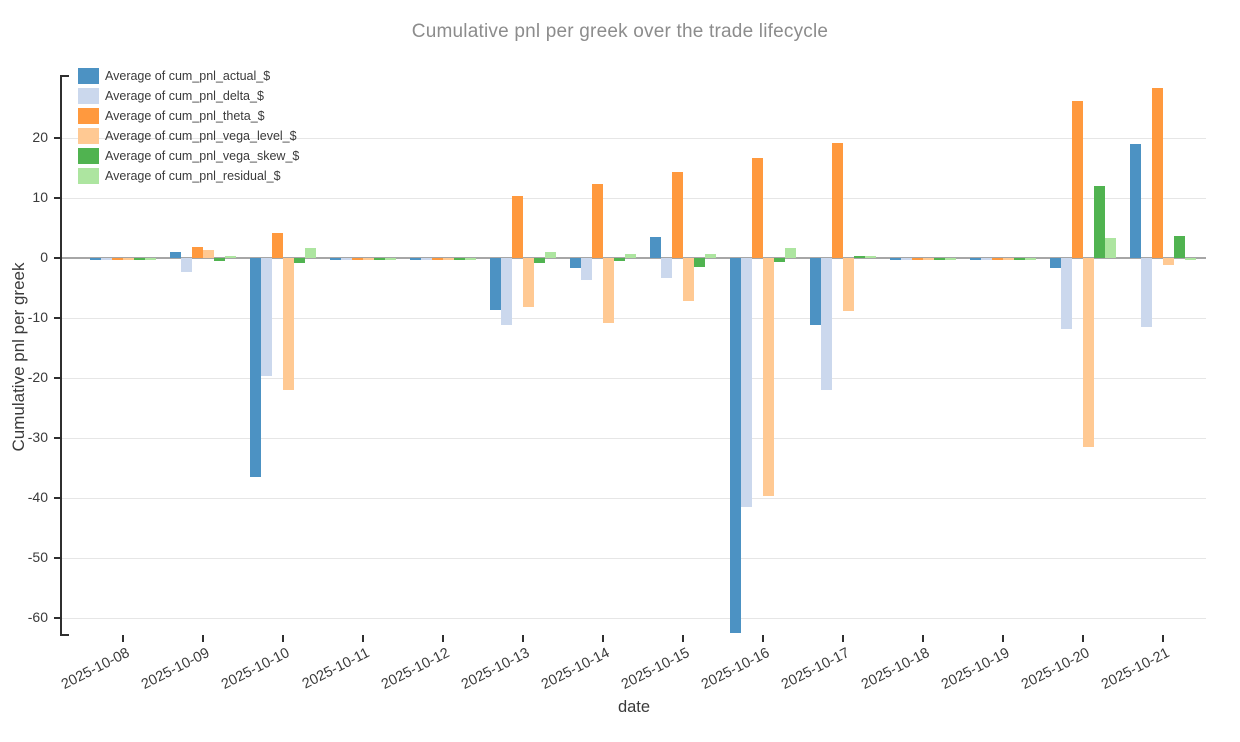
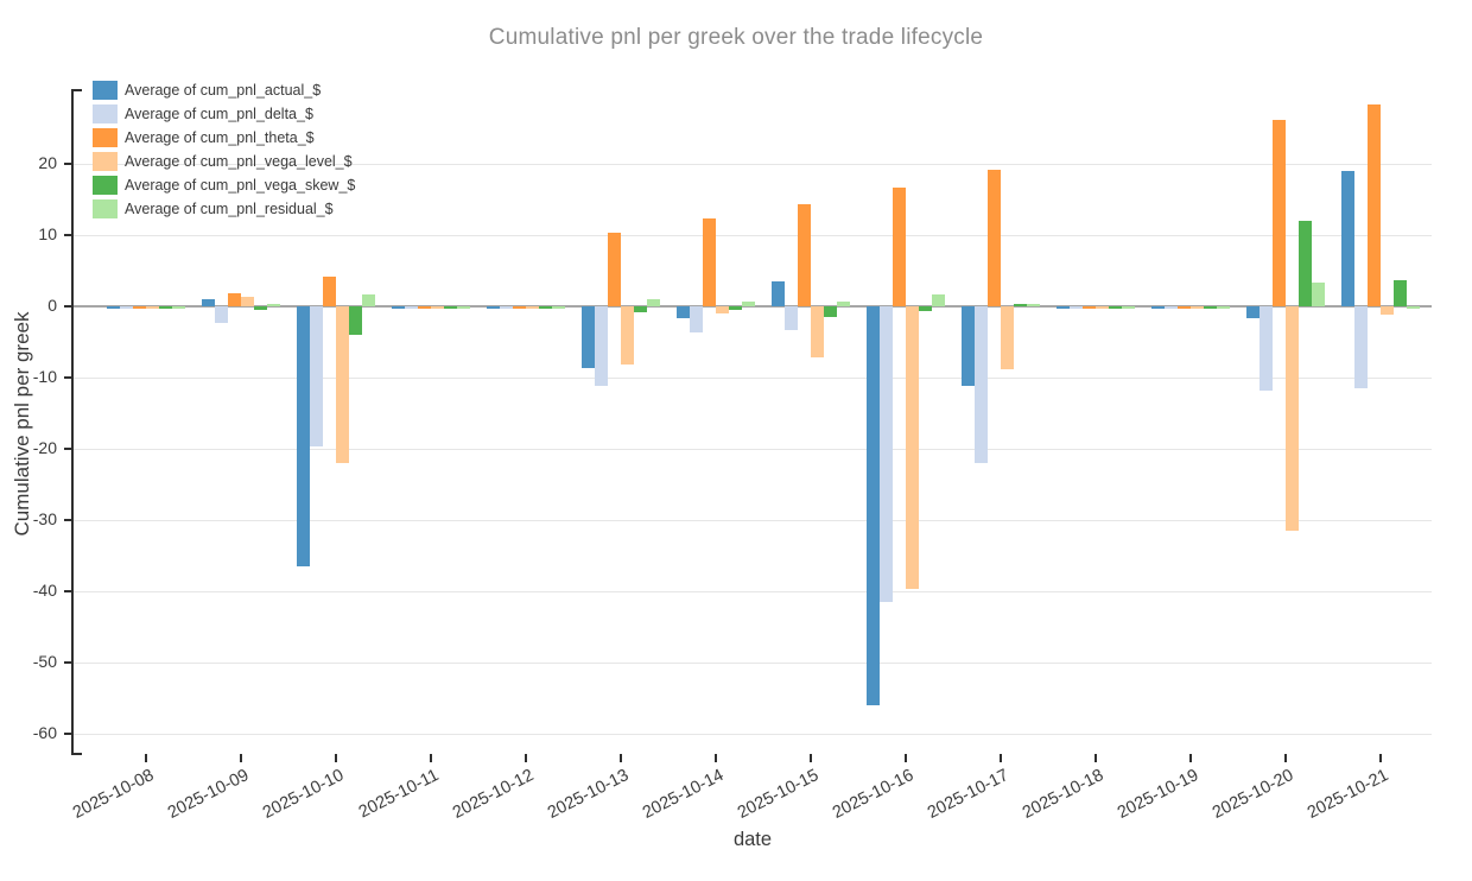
Average of cum_pnl_vega_skew_$/2025-10-10: -1 -> -4
Average of cum_pnl_vega_level_$/2025-10-14: -11 -> -1
Average of cum_pnl_actual_$/2025-10-16: -62 -> -56
